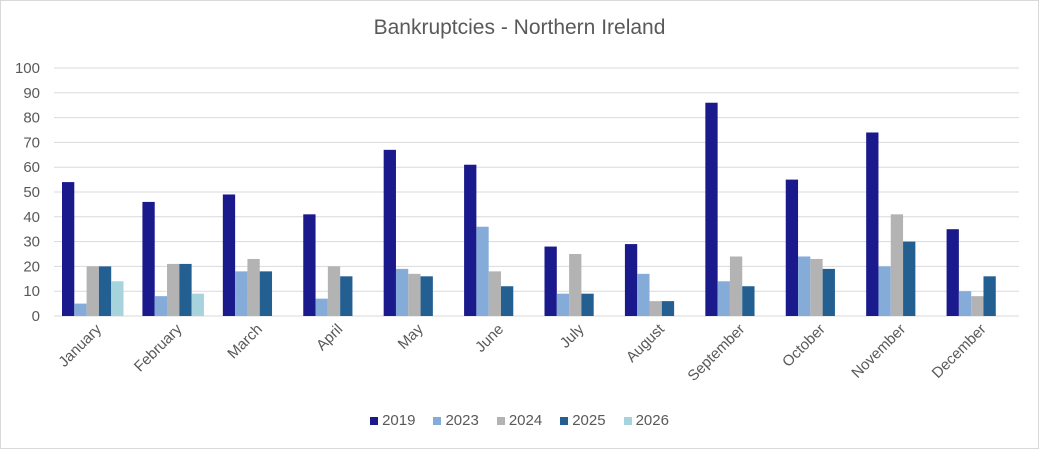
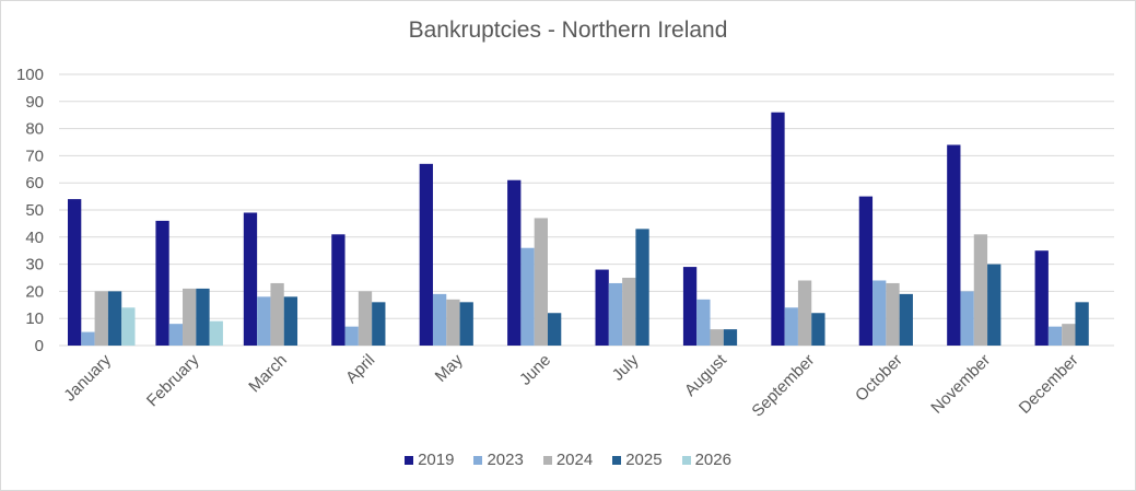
2024/June: 18 -> 47
2023/July: 9 -> 23
2025/July: 9 -> 43
2023/December: 10 -> 7
